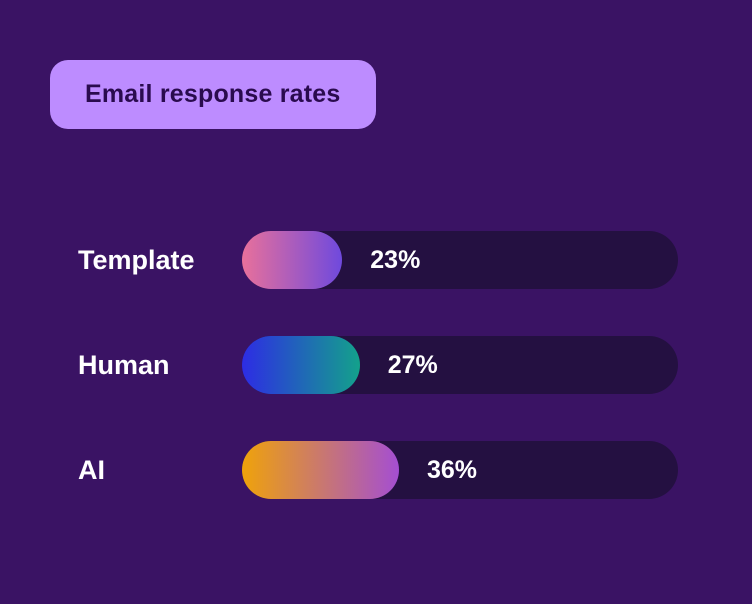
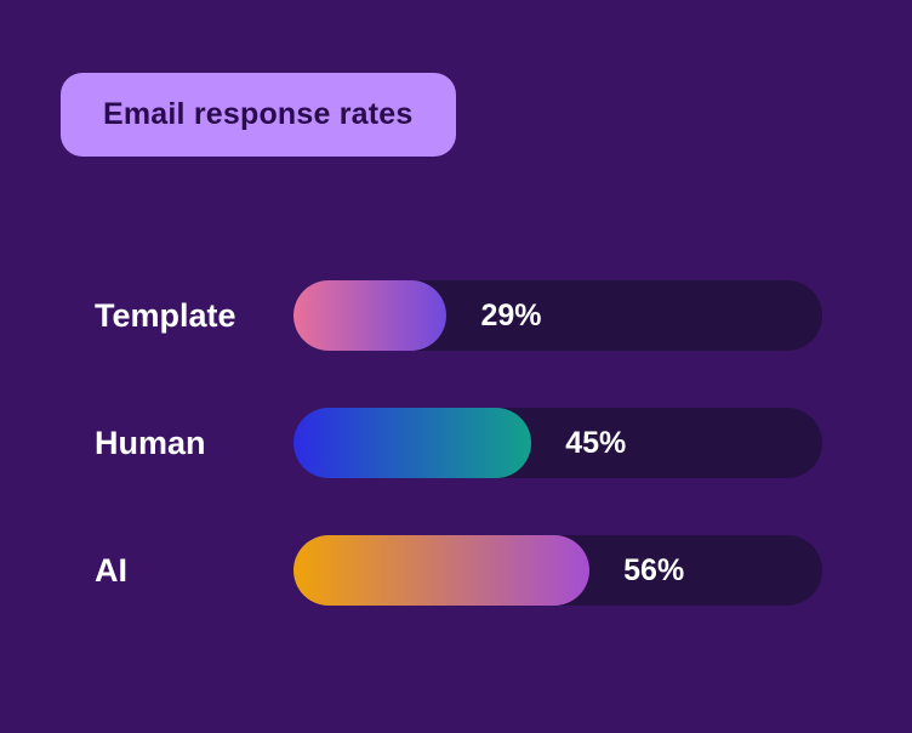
Template: 23% -> 29%
Human: 27% -> 45%
AI: 36% -> 56%
